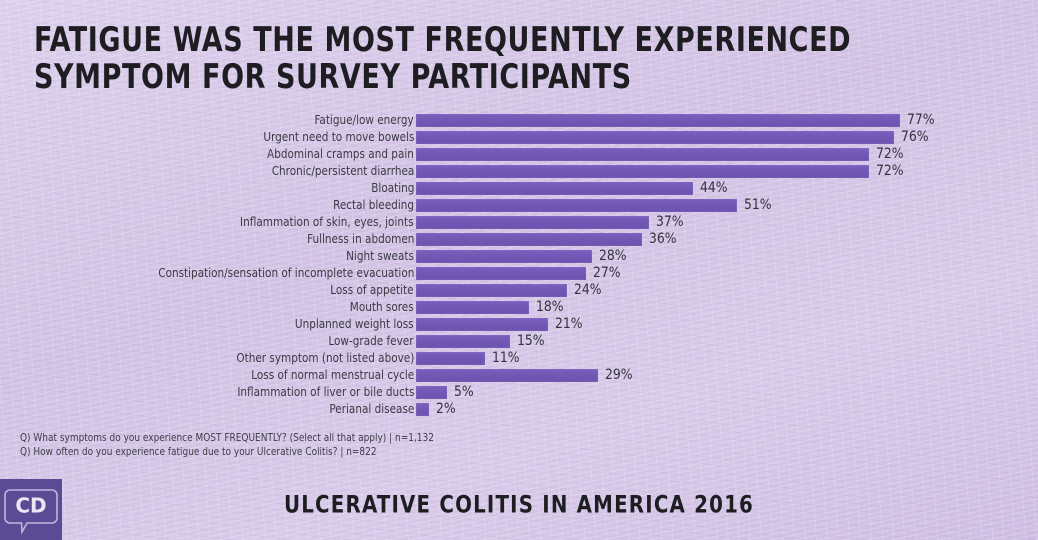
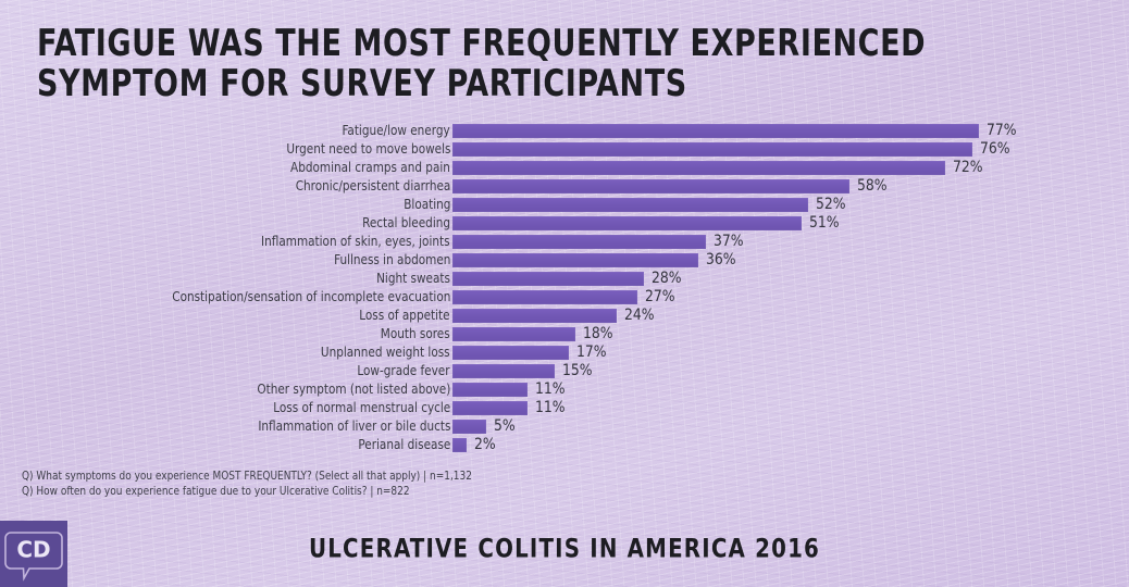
Chronic/persistent diarrhea: 72% -> 58%
Bloating: 44% -> 52%
Unplanned weight loss: 21% -> 17%
Loss of normal menstrual cycle: 29% -> 11%
